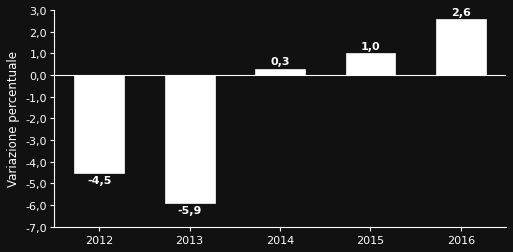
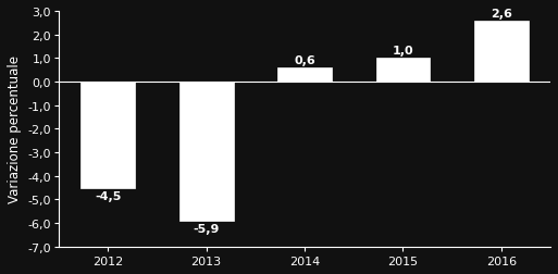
2014: 0,3 -> 0,6
